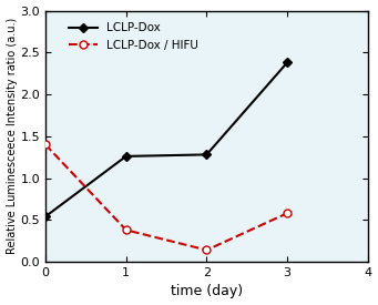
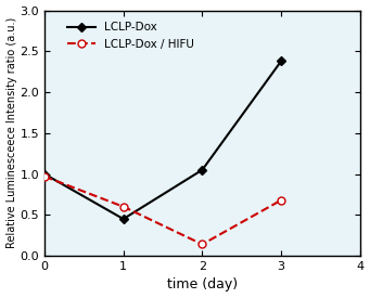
LCLP-Dox/0: 0.54 -> 1.00
LCLP-Dox / HIFU/0: 1.40 -> 0.97
LCLP-Dox/1: 1.26 -> 0.45
LCLP-Dox / HIFU/1: 0.38 -> 0.60
LCLP-Dox/2: 1.28 -> 1.05
LCLP-Dox / HIFU/3: 0.58 -> 0.68
